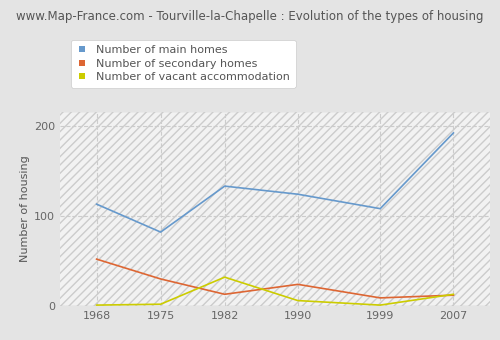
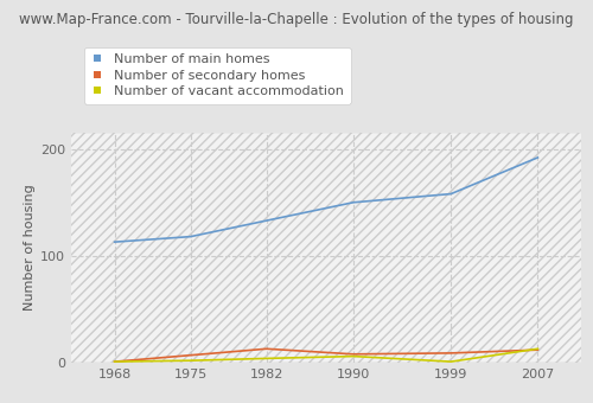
Number of secondary homes/1968: 52 -> 1
Number of main homes/1975: 82 -> 118
Number of secondary homes/1975: 30 -> 7
Number of vacant accommodation/1982: 32 -> 4
Number of main homes/1990: 124 -> 150
Number of secondary homes/1990: 24 -> 8
Number of main homes/1999: 108 -> 158
